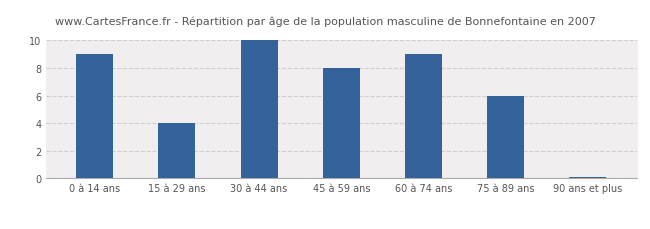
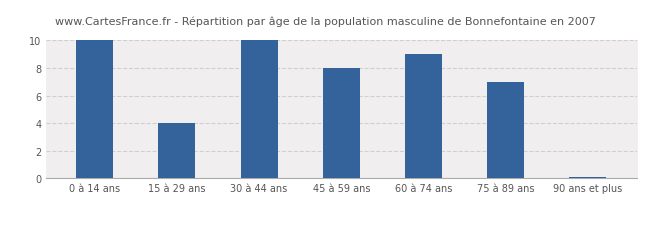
0 à 14 ans: 9.0 -> 10.0
75 à 89 ans: 6.0 -> 7.0
